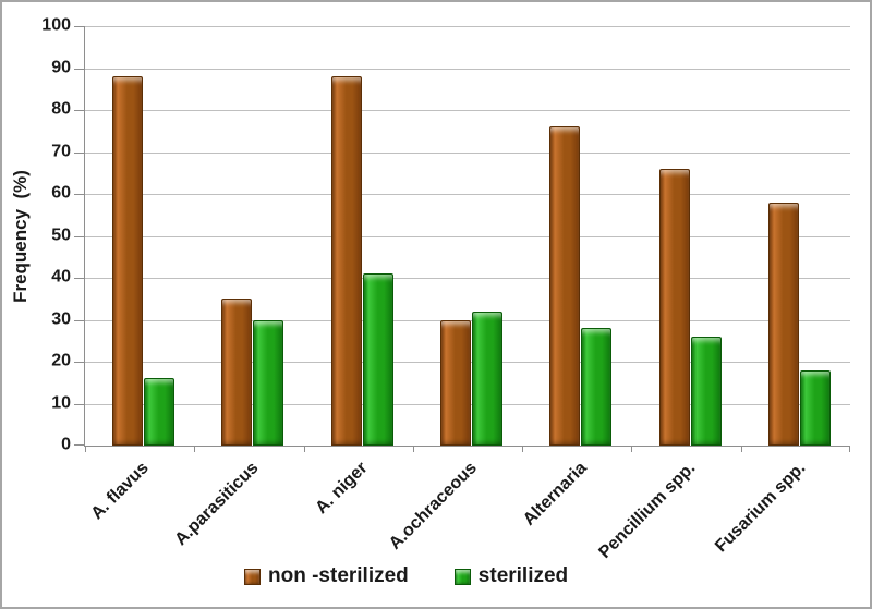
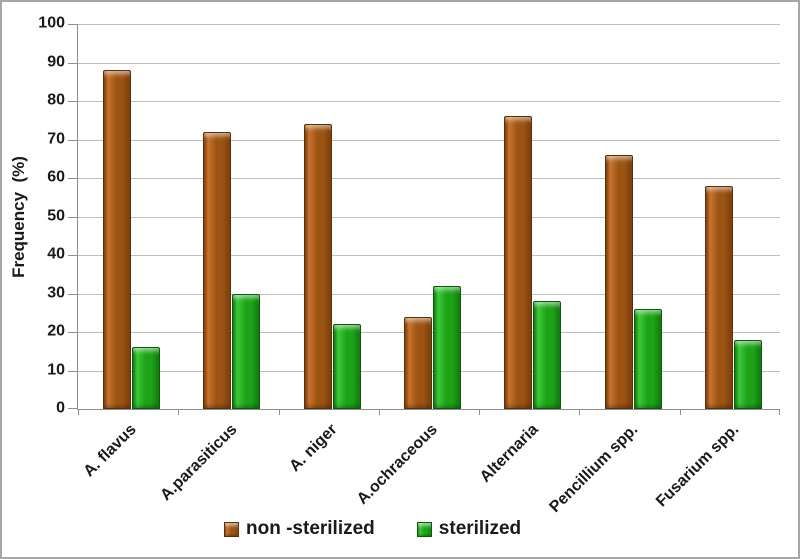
non -sterilized/A.parasiticus: 35 -> 72
non -sterilized/A. niger: 88 -> 74
sterilized/A. niger: 41 -> 22
non -sterilized/A.ochraceous: 30 -> 24
